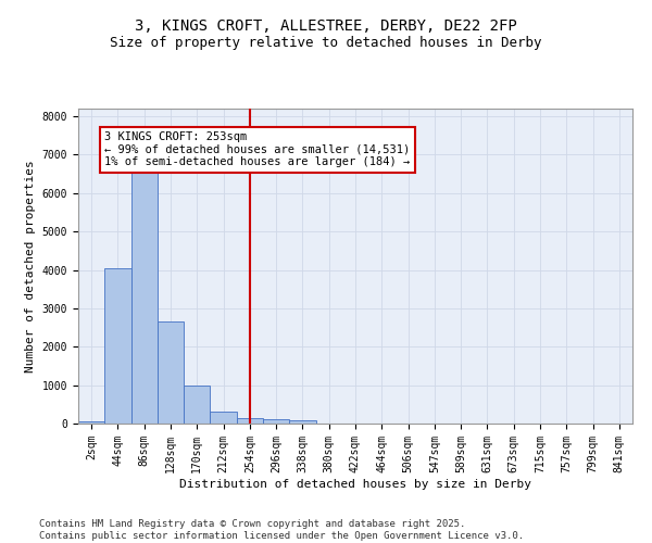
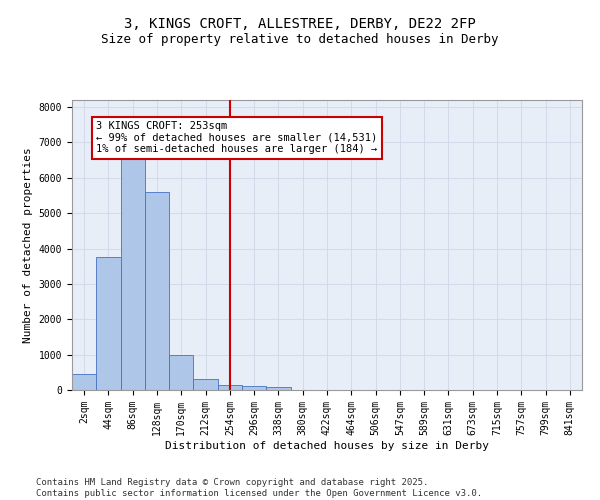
2sqm: 50 -> 450
44sqm: 4050 -> 3750
128sqm: 2650 -> 5600
